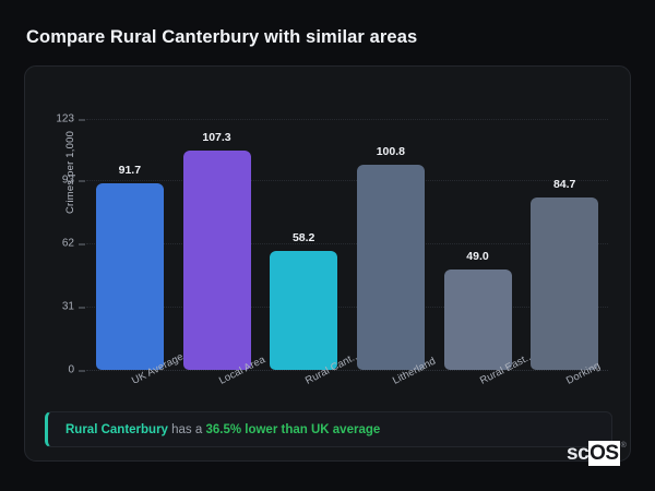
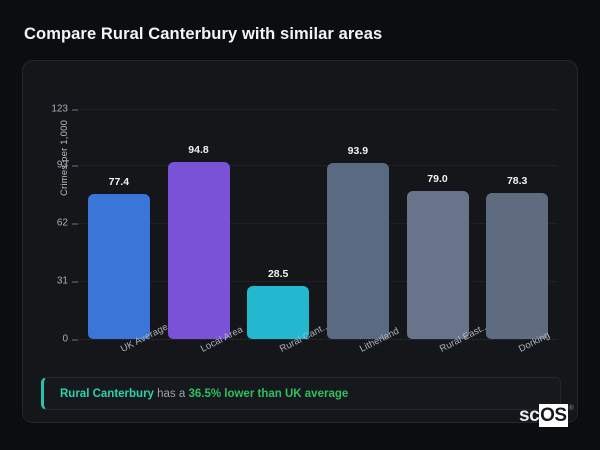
UK Average: 91.7 -> 77.4
Local Area: 107.3 -> 94.8
Rural Cant...: 58.2 -> 28.5
Litherland: 100.8 -> 93.9
Rural East...: 49.0 -> 79.0
Dorking: 84.7 -> 78.3
